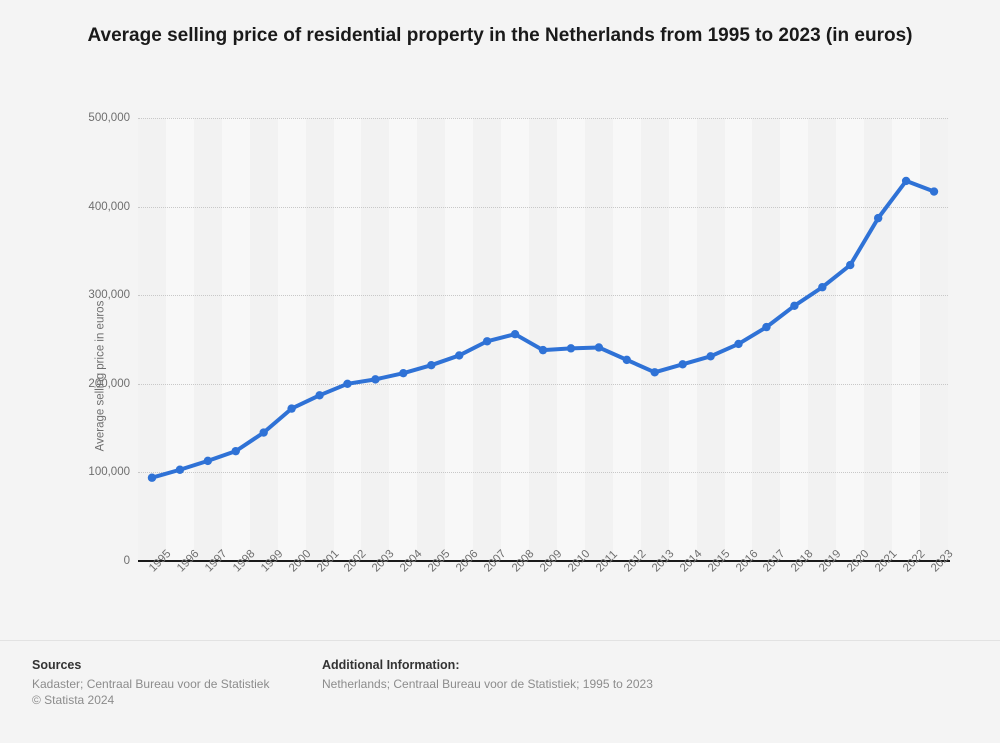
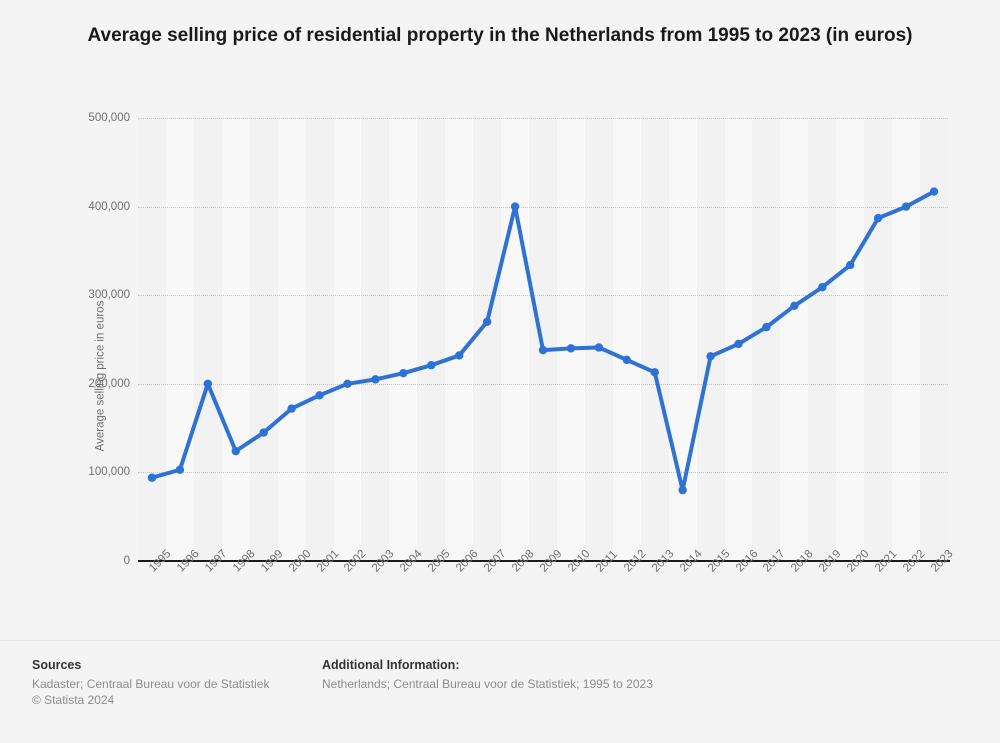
1997: 110000 -> 200000
2007: 250000 -> 270000
2008: 260000 -> 400000
2014: 220000 -> 80000
2022: 430000 -> 400000
